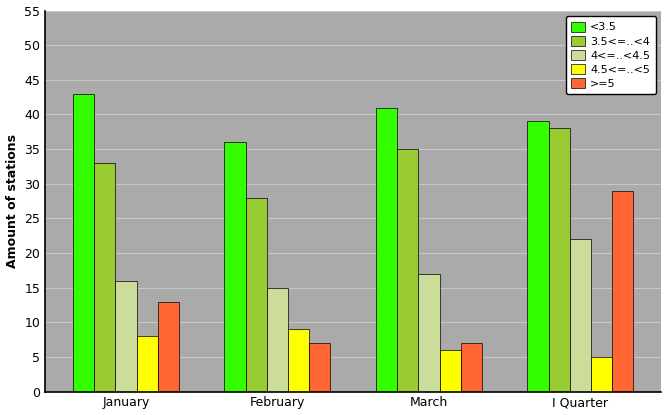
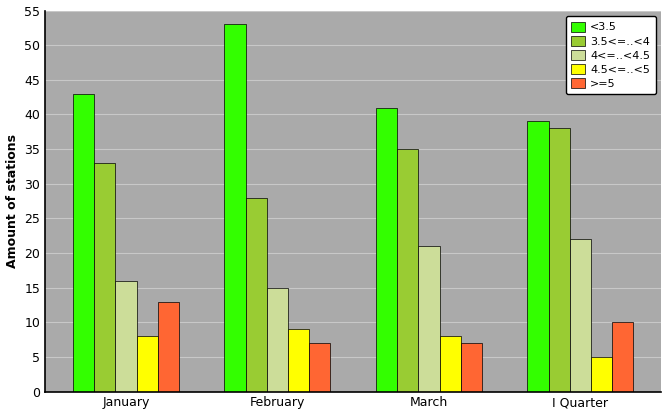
<3.5/February: 36 -> 53
4<=..<4.5/March: 17 -> 21
4.5<=..<5/March: 6 -> 8
>=5/I Quarter: 29 -> 10
